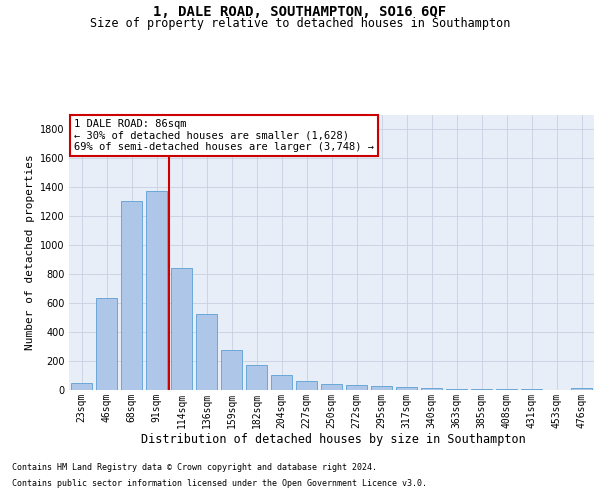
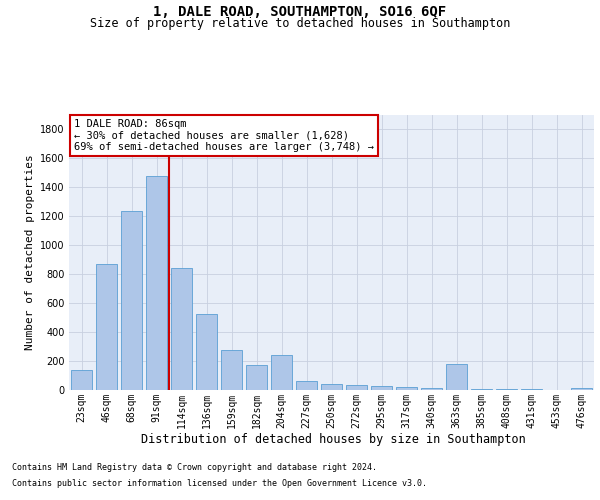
23sqm: 50 -> 140
46sqm: 640 -> 870
68sqm: 1300 -> 1240
91sqm: 1380 -> 1480
204sqm: 100 -> 240
363sqm: 10 -> 180
